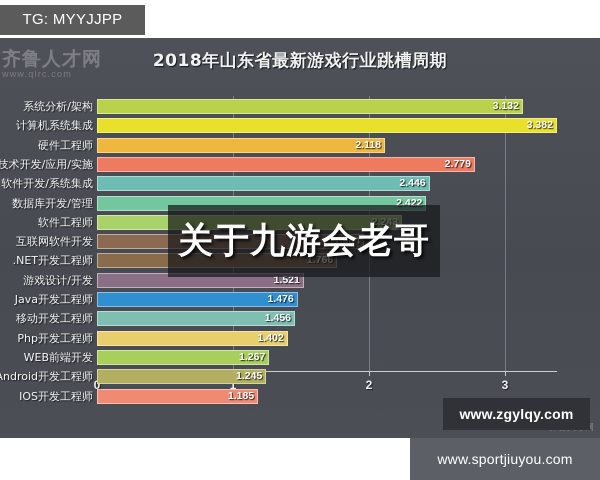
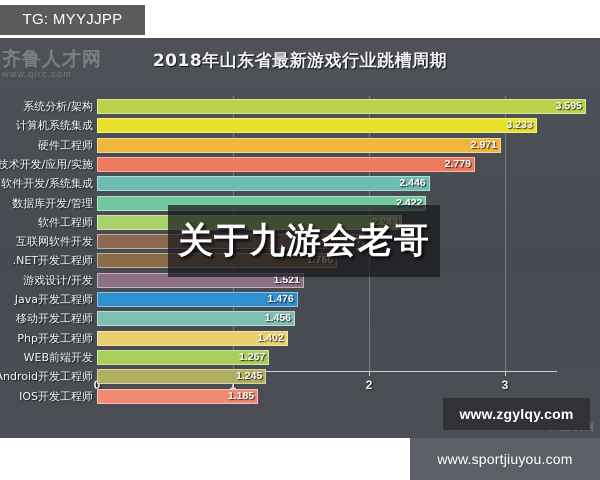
系统分析/架构: 3.132 -> 3.595
计算机系统集成: 3.382 -> 3.233
硬件工程师: 2.118 -> 2.971
